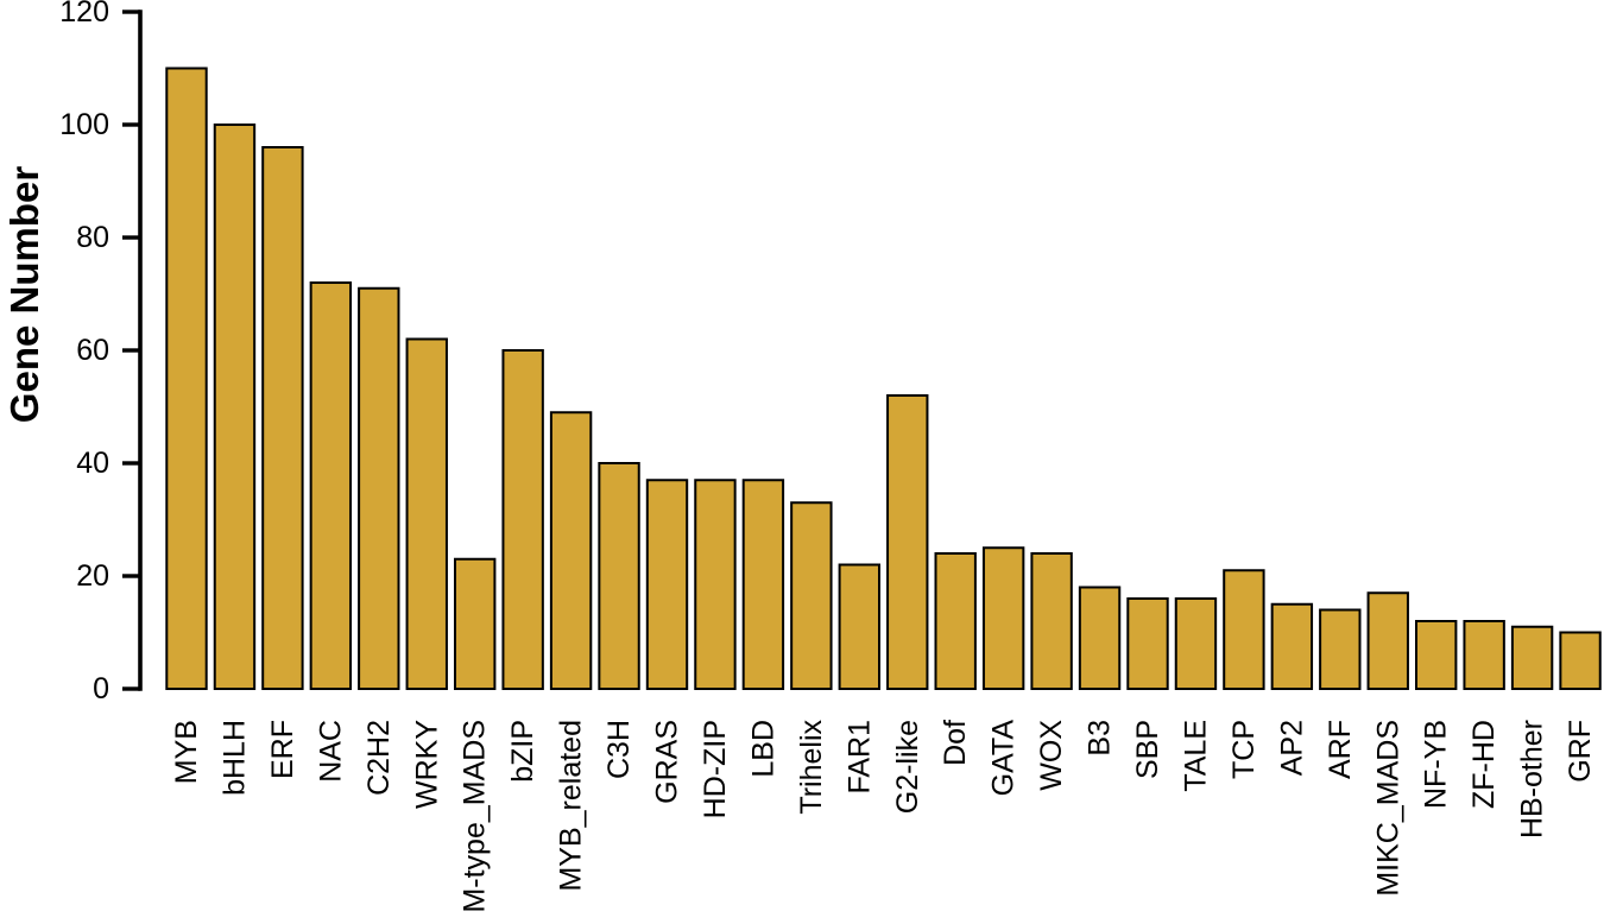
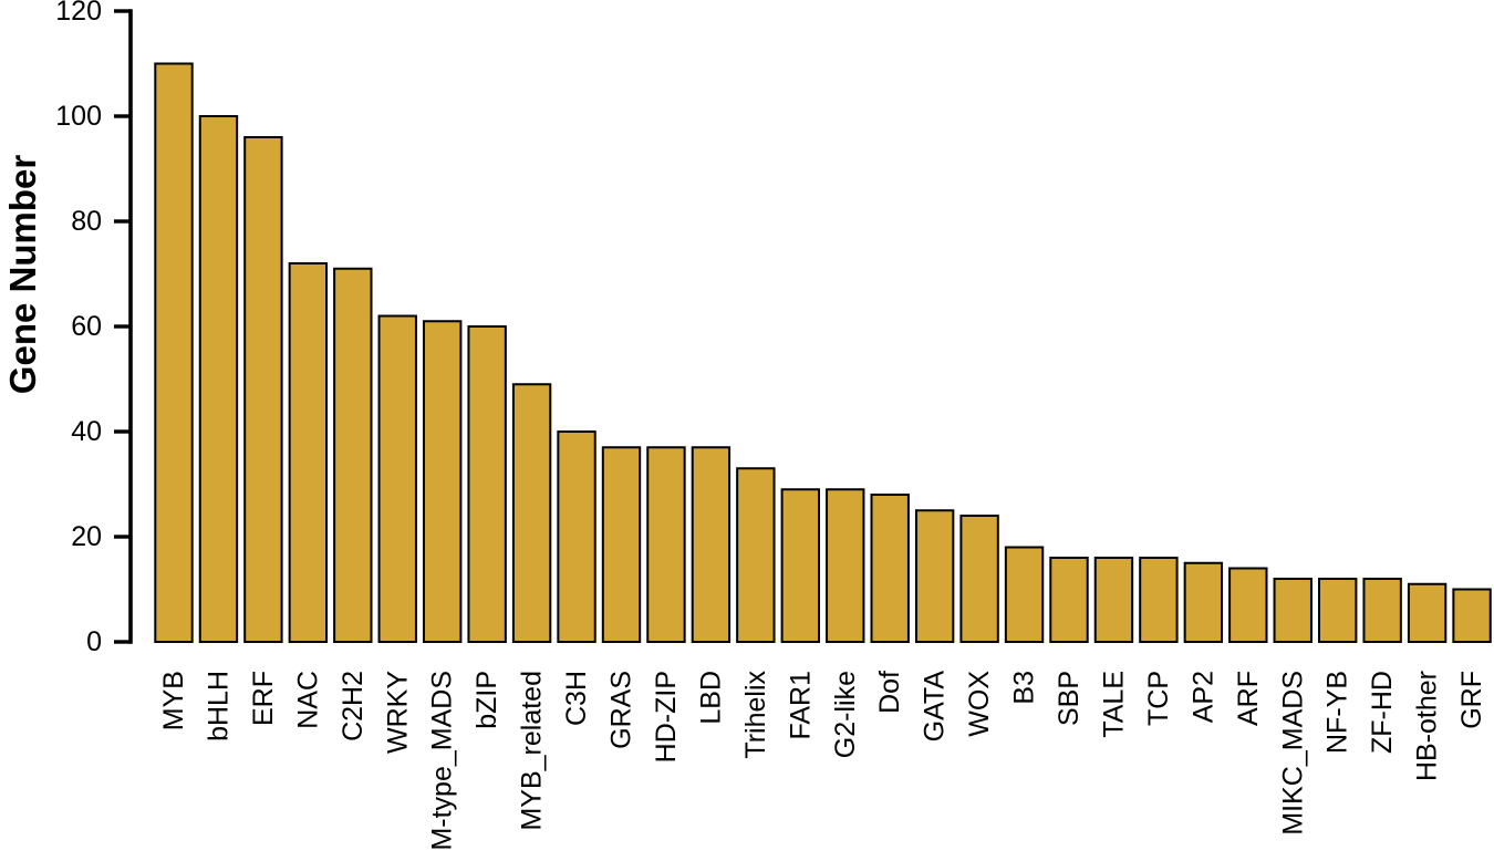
M-type_MADS: 23 -> 61
FAR1: 22 -> 29
G2-like: 52 -> 29
Dof: 24 -> 28
TCP: 21 -> 16
MIKC_MADS: 17 -> 12
